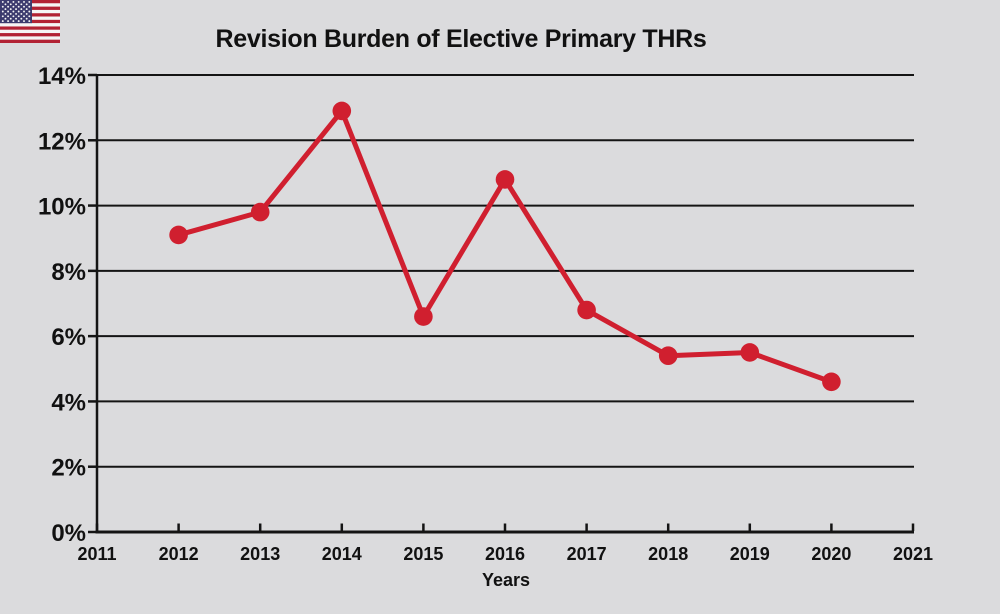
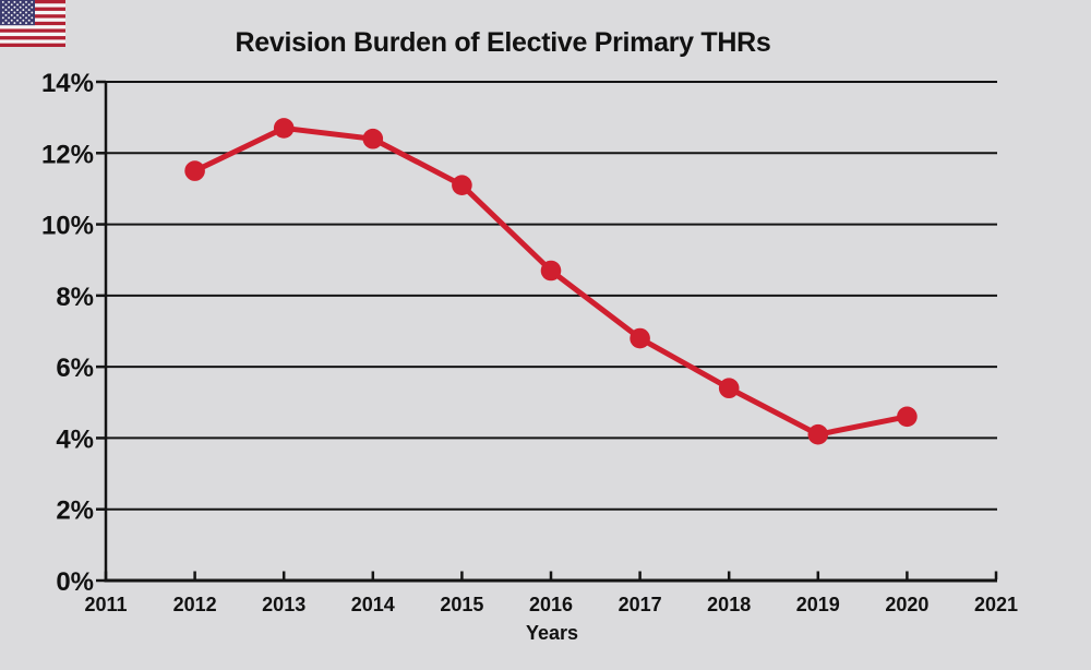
2012: 9.1% -> 11.5%
2013: 9.8% -> 12.7%
2014: 12.9% -> 12.4%
2015: 6.6% -> 11.1%
2016: 10.8% -> 8.7%
2019: 5.5% -> 4.1%
